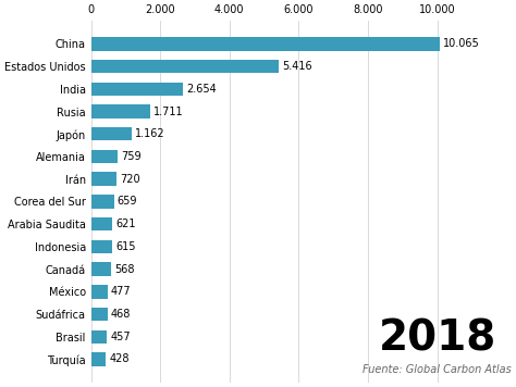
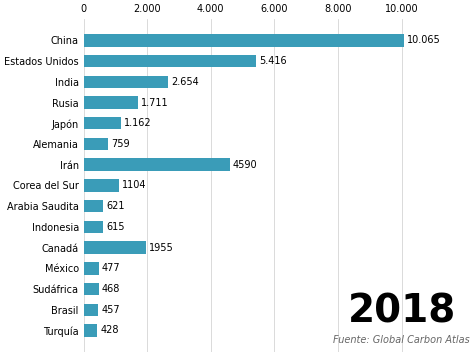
Irán: 720 -> 4590
Corea del Sur: 659 -> 1104
Canadá: 568 -> 1955
